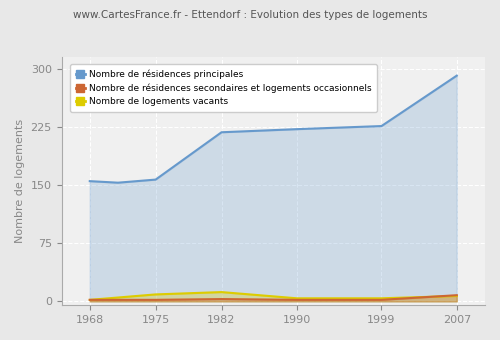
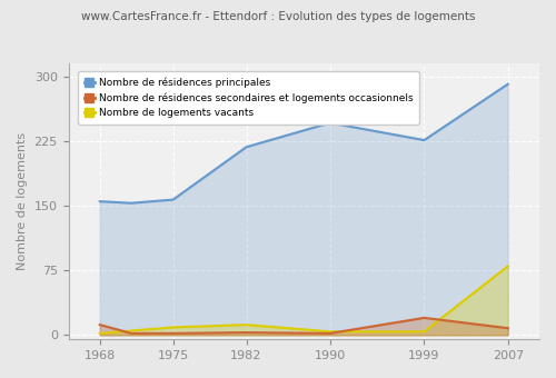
Nombre de résidences secondaires et logements occasionnels/1968: 2 -> 12
Nombre de résidences principales/1990: 222 -> 246
Nombre de résidences secondaires et logements occasionnels/1999: 2 -> 20
Nombre de logements vacants/2007: 7 -> 80
